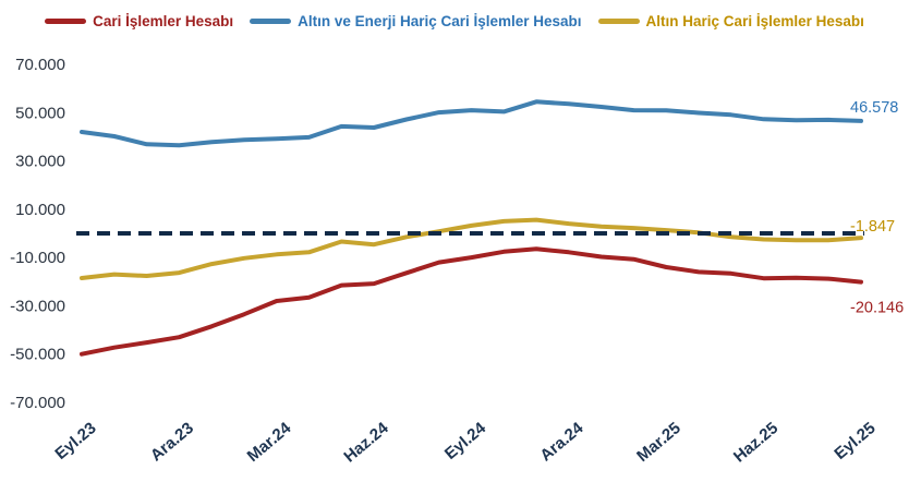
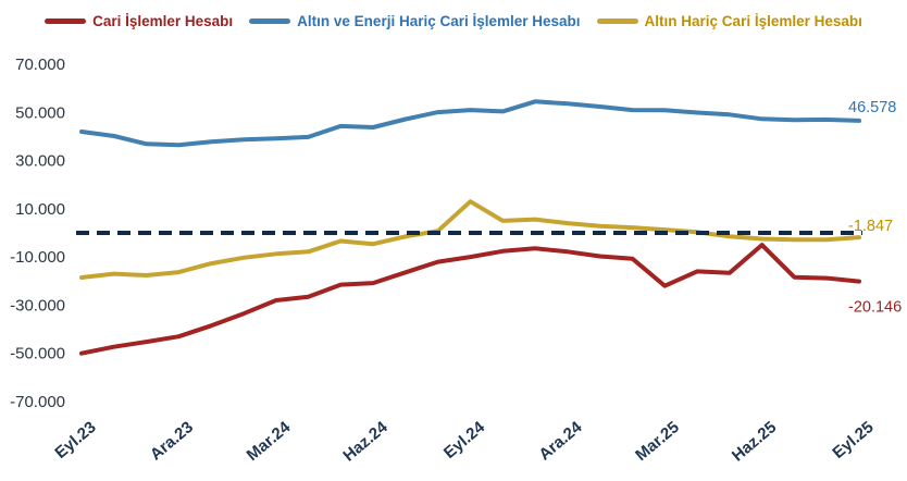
Altın Hariç Cari İşlemler Hesabı/Eyl.24: 3000 -> 13000
Cari İşlemler Hesabı/Mar.25: -14000 -> -22000
Cari İşlemler Hesabı/Haz.25: -19000 -> -5000
